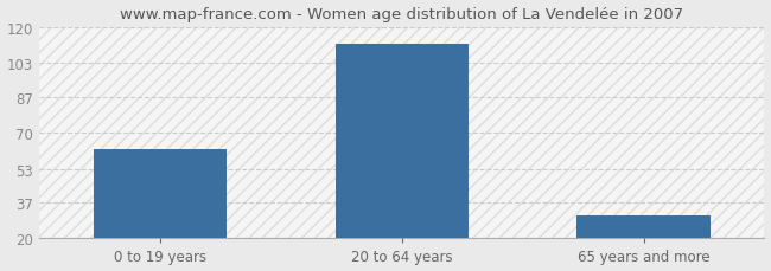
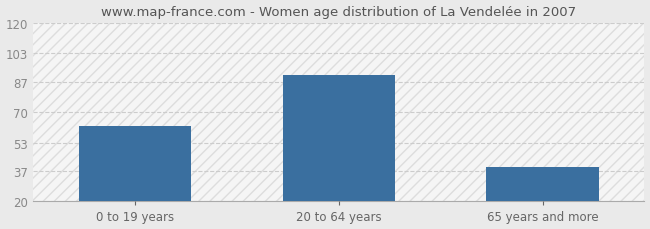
20 to 64 years: 112 -> 91
65 years and more: 31 -> 39
